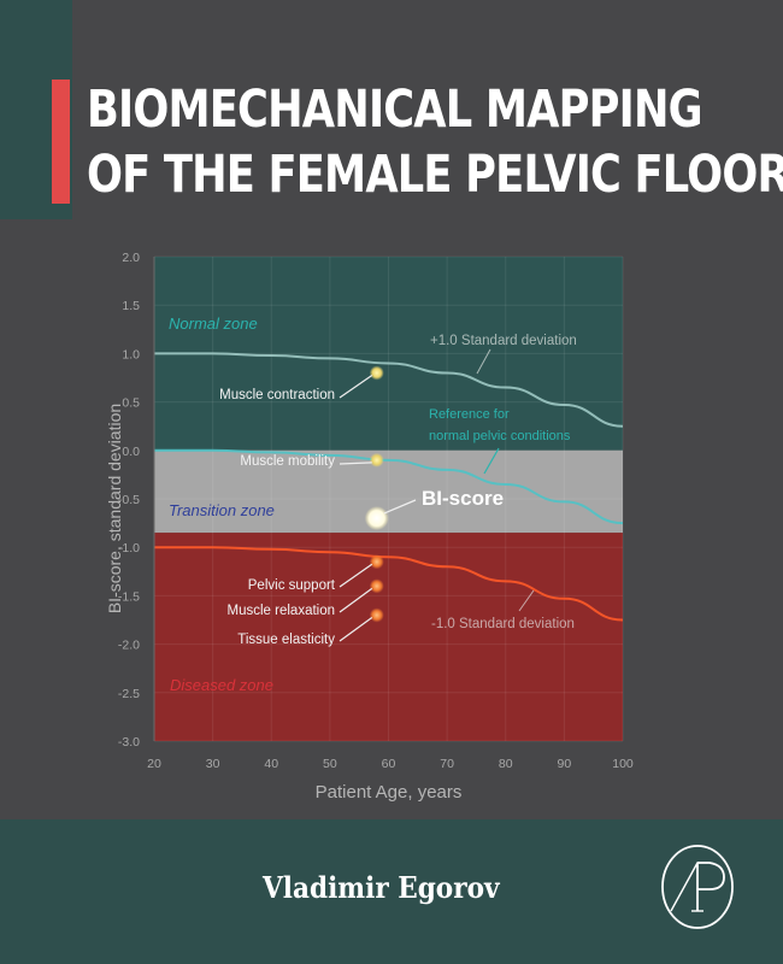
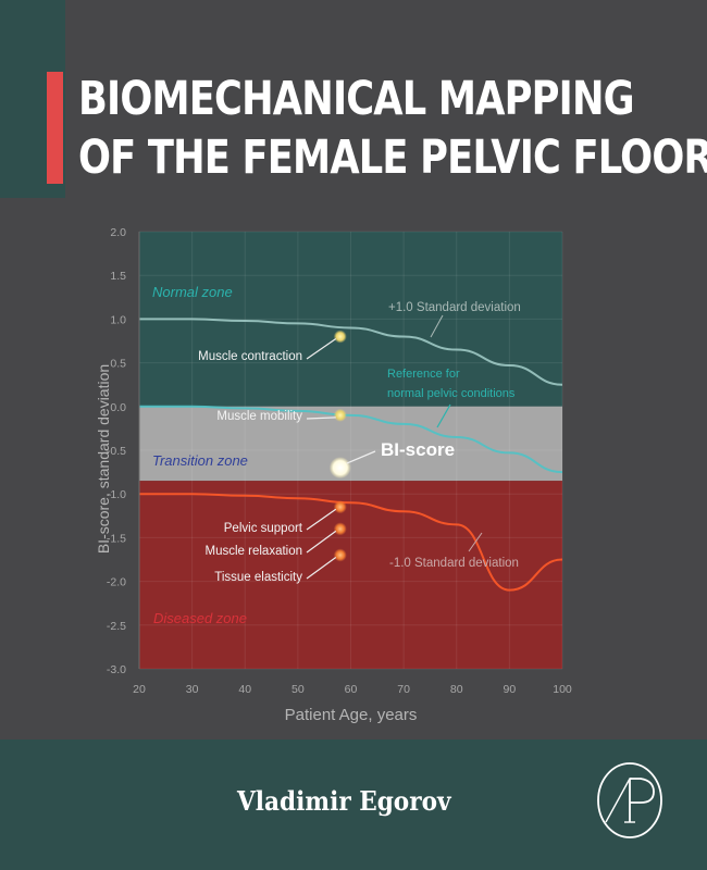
-1.0 Standard deviation/90: -1.5 -> -2.1
